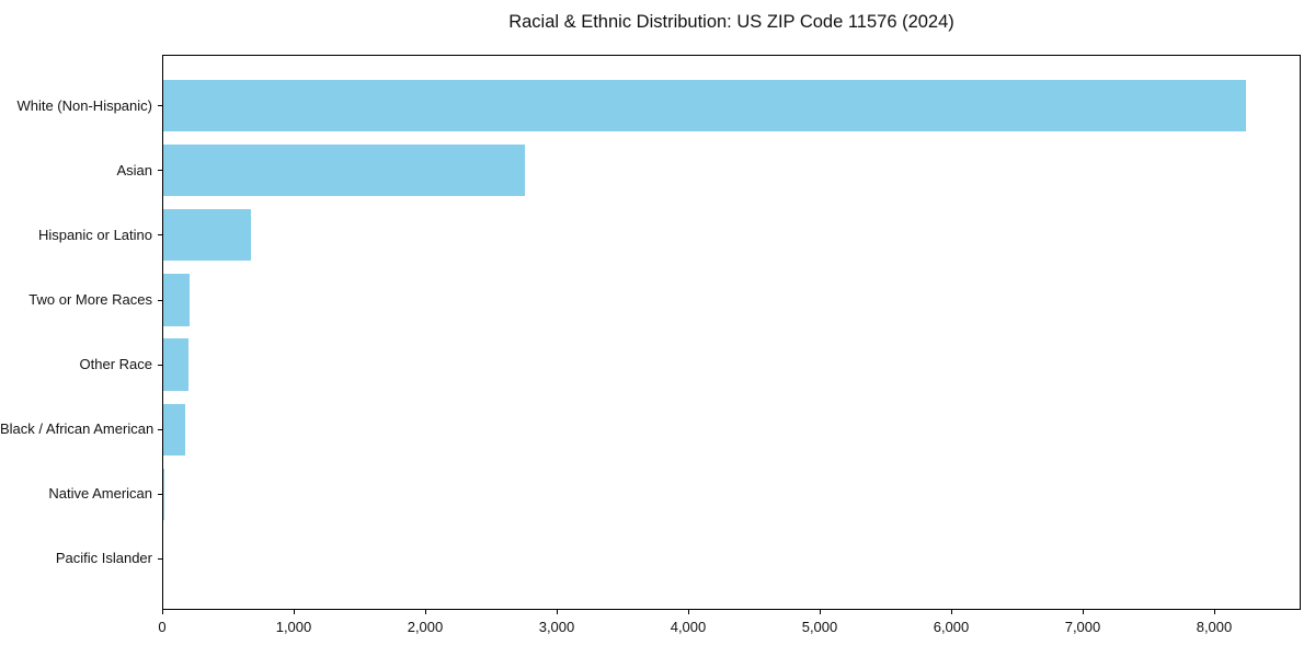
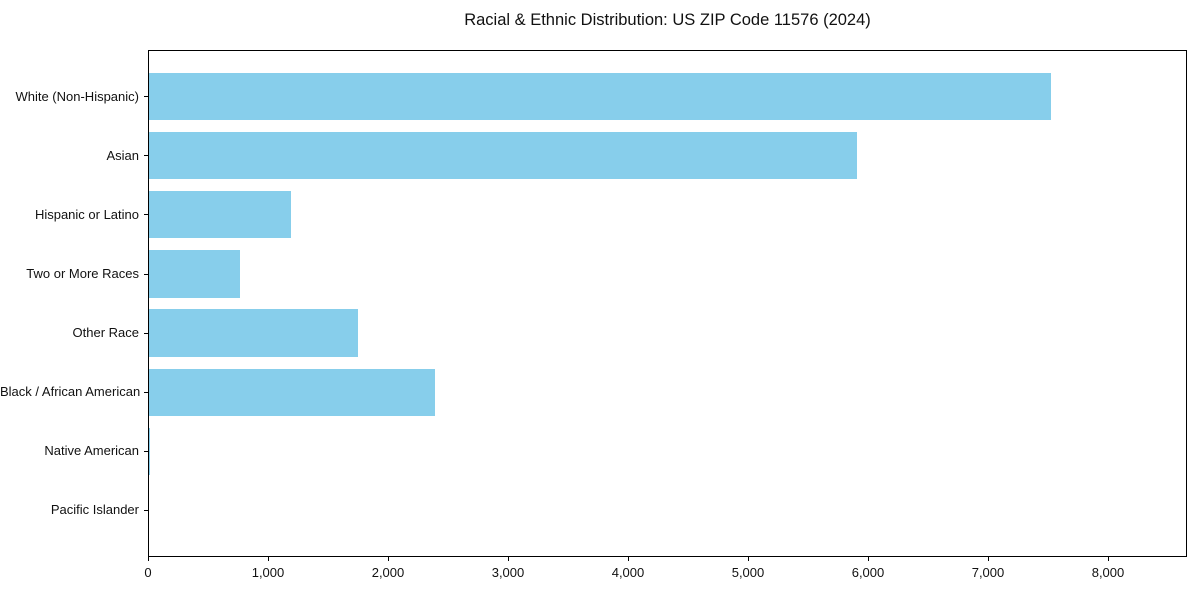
White (Non-Hispanic): 8230 -> 7520
Asian: 2750 -> 5900
Hispanic or Latino: 670 -> 1180
Two or More Races: 200 -> 760
Other Race: 190 -> 1740
Black / African American: 160 -> 2380
